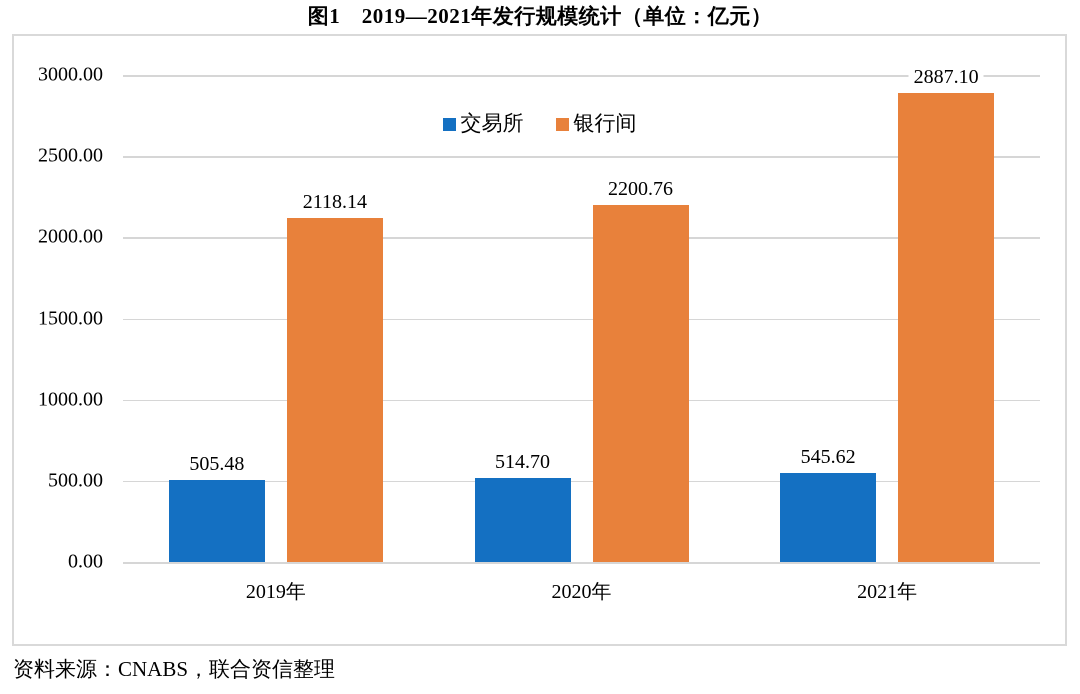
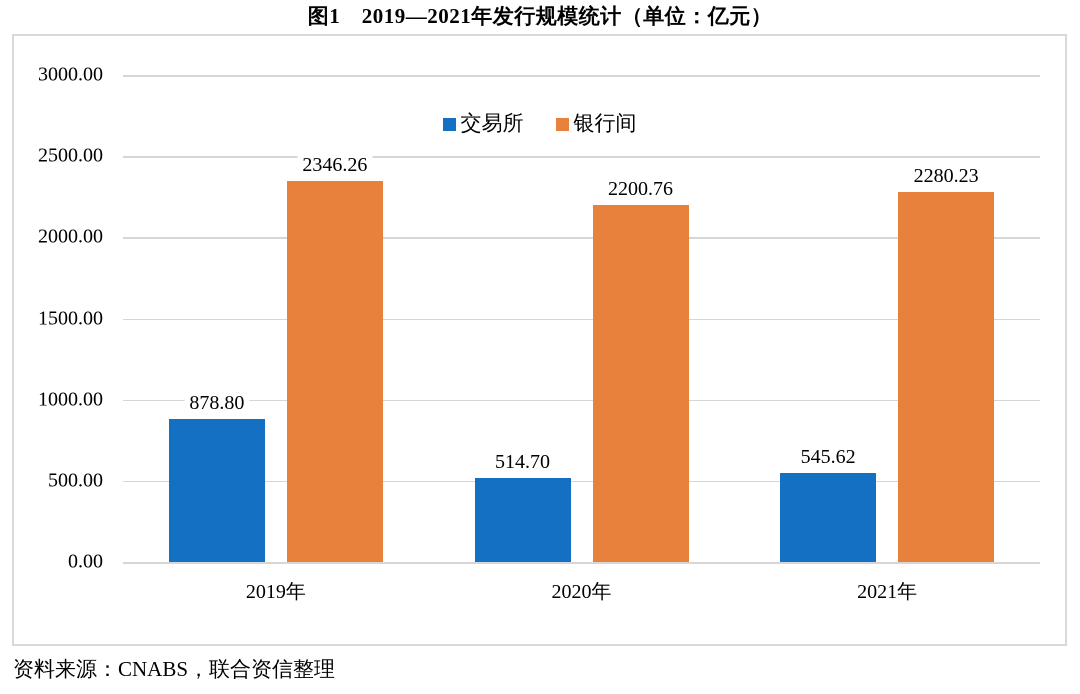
交易所/2019年: 505.48 -> 878.80
银行间/2019年: 2118.14 -> 2346.26
银行间/2021年: 2887.10 -> 2280.23
